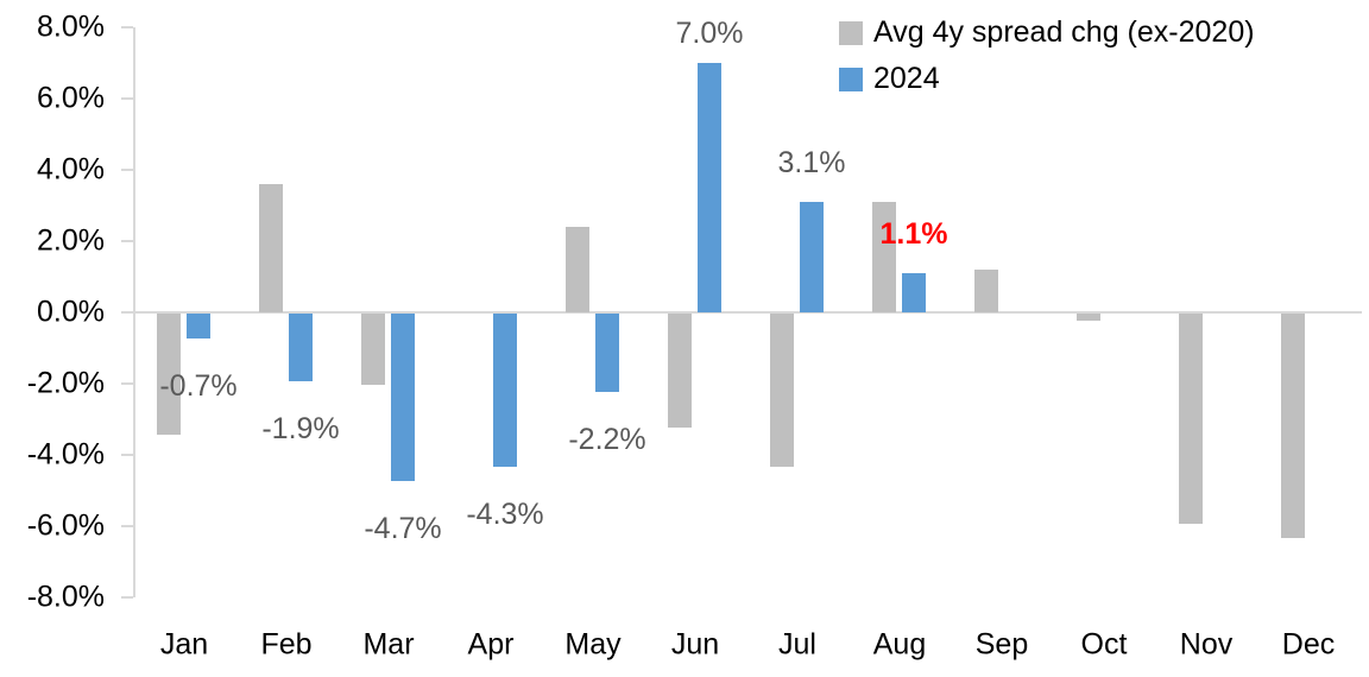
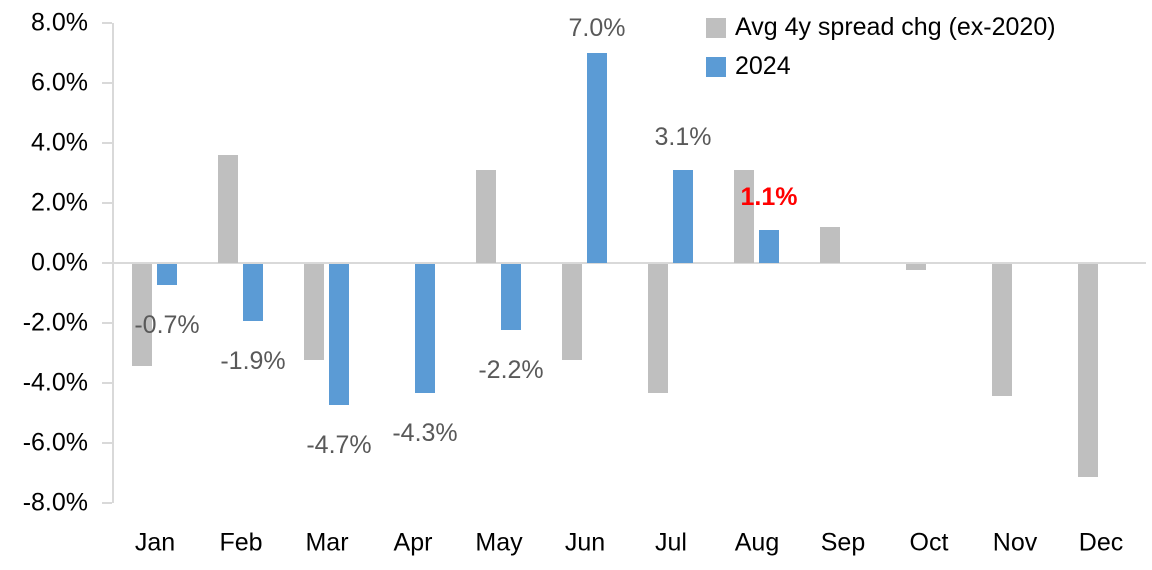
Avg 4y spread chg (ex-2020)/Mar: -2.0% -> -3.2%
Avg 4y spread chg (ex-2020)/May: 2.4% -> 3.1%
Avg 4y spread chg (ex-2020)/Nov: -5.9% -> -4.4%
Avg 4y spread chg (ex-2020)/Dec: -6.3% -> -7.1%
